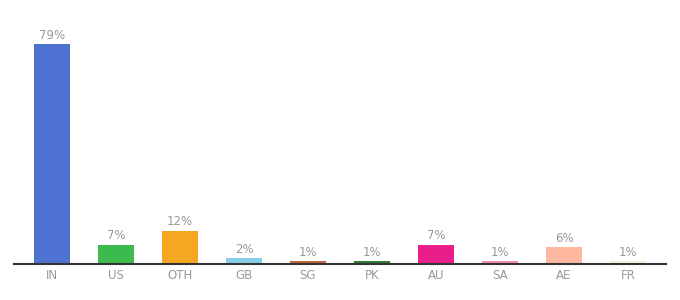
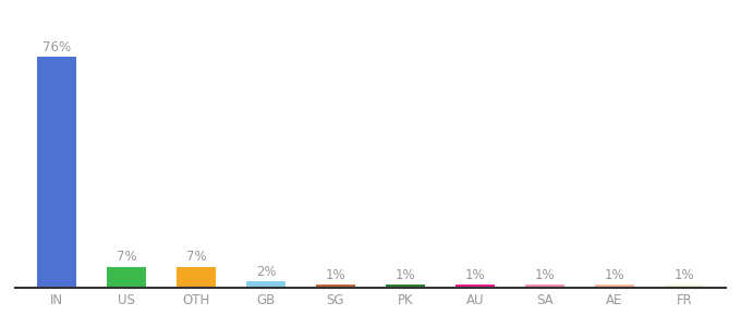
IN: 79% -> 76%
OTH: 12% -> 7%
AU: 7% -> 1%
AE: 6% -> 1%
